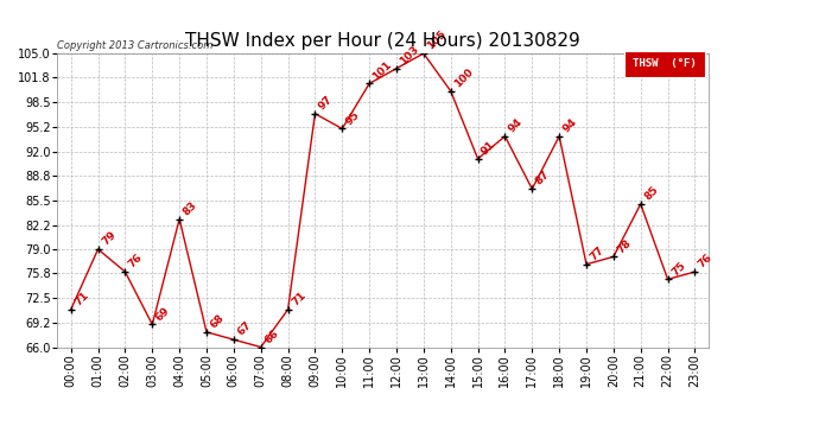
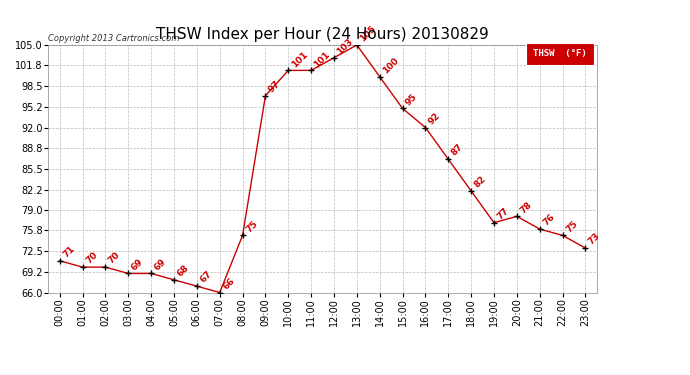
01:00: 79 -> 70
02:00: 76 -> 70
04:00: 83 -> 69
08:00: 71 -> 75
10:00: 95 -> 101
15:00: 91 -> 95
16:00: 94 -> 92
18:00: 94 -> 82
21:00: 85 -> 76
23:00: 76 -> 73
